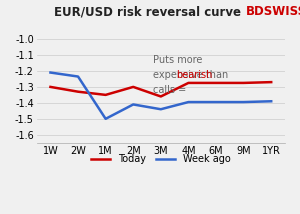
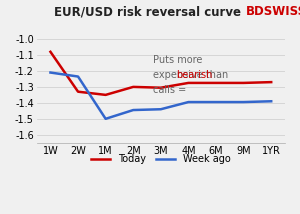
Today/1W: -1.30 -> -1.08
Week ago/2M: -1.41 -> -1.45
Today/3M: -1.36 -> -1.30
